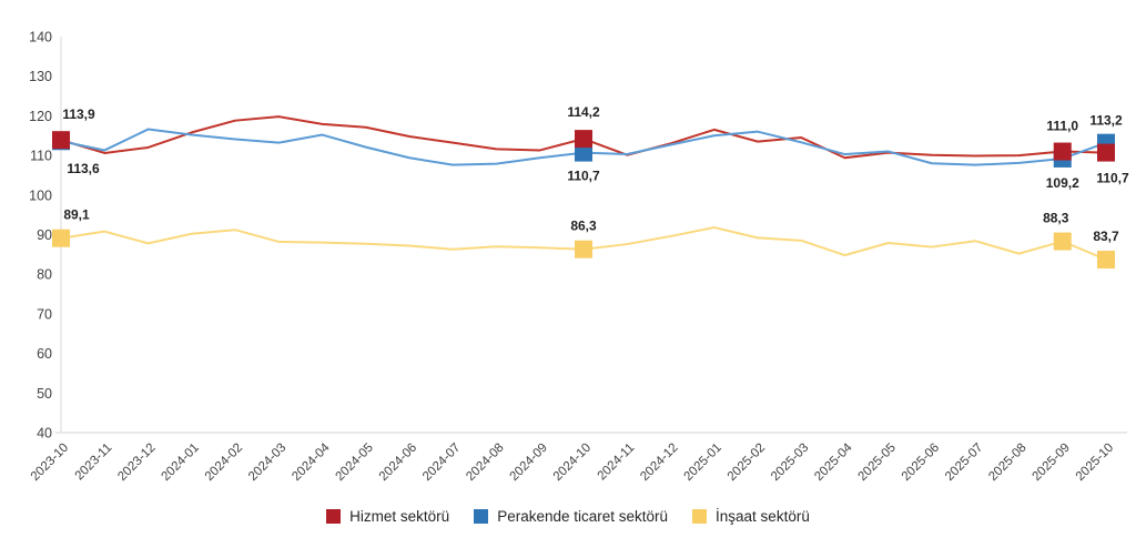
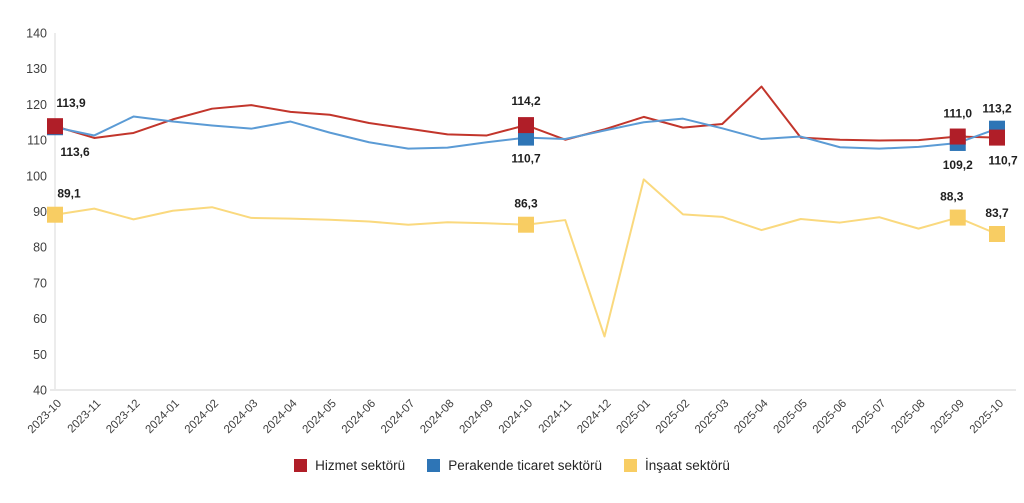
İnşaat sektörü/2024-12: 90 -> 55
İnşaat sektörü/2025-01: 92 -> 99
Hizmet sektörü/2025-04: 109 -> 125
